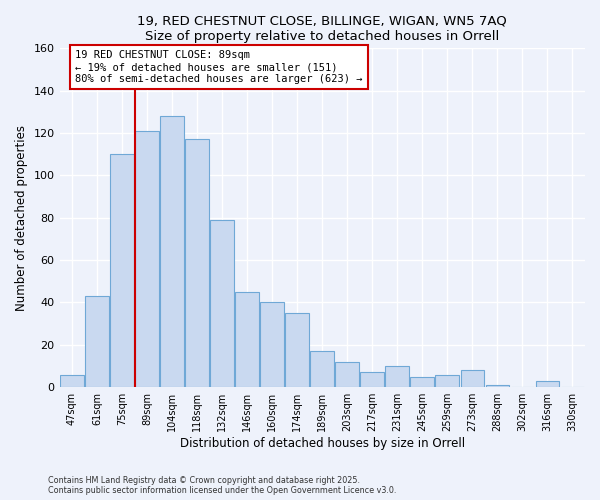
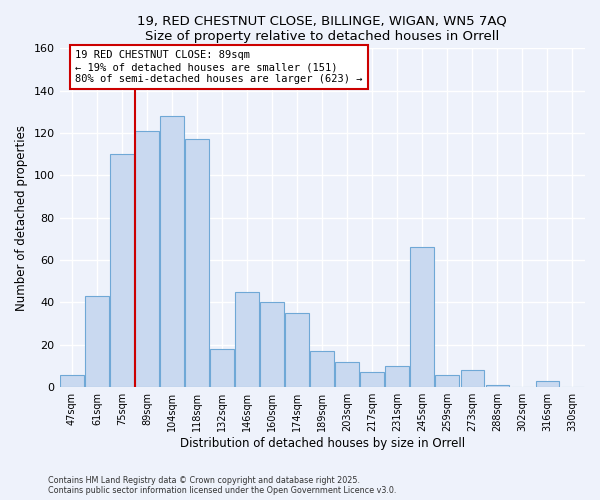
132sqm: 79 -> 18
245sqm: 5 -> 66
